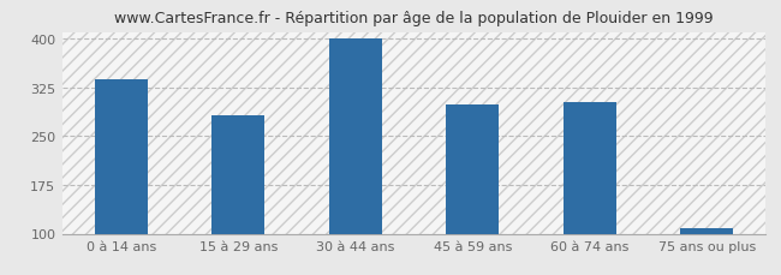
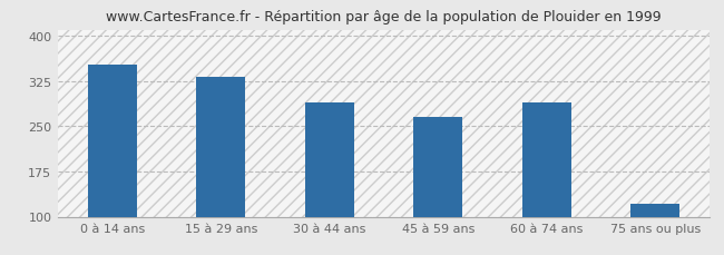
0 à 14 ans: 338 -> 352
15 à 29 ans: 282 -> 332
30 à 44 ans: 400 -> 290
45 à 59 ans: 298 -> 266
60 à 74 ans: 302 -> 290
75 ans ou plus: 108 -> 122
